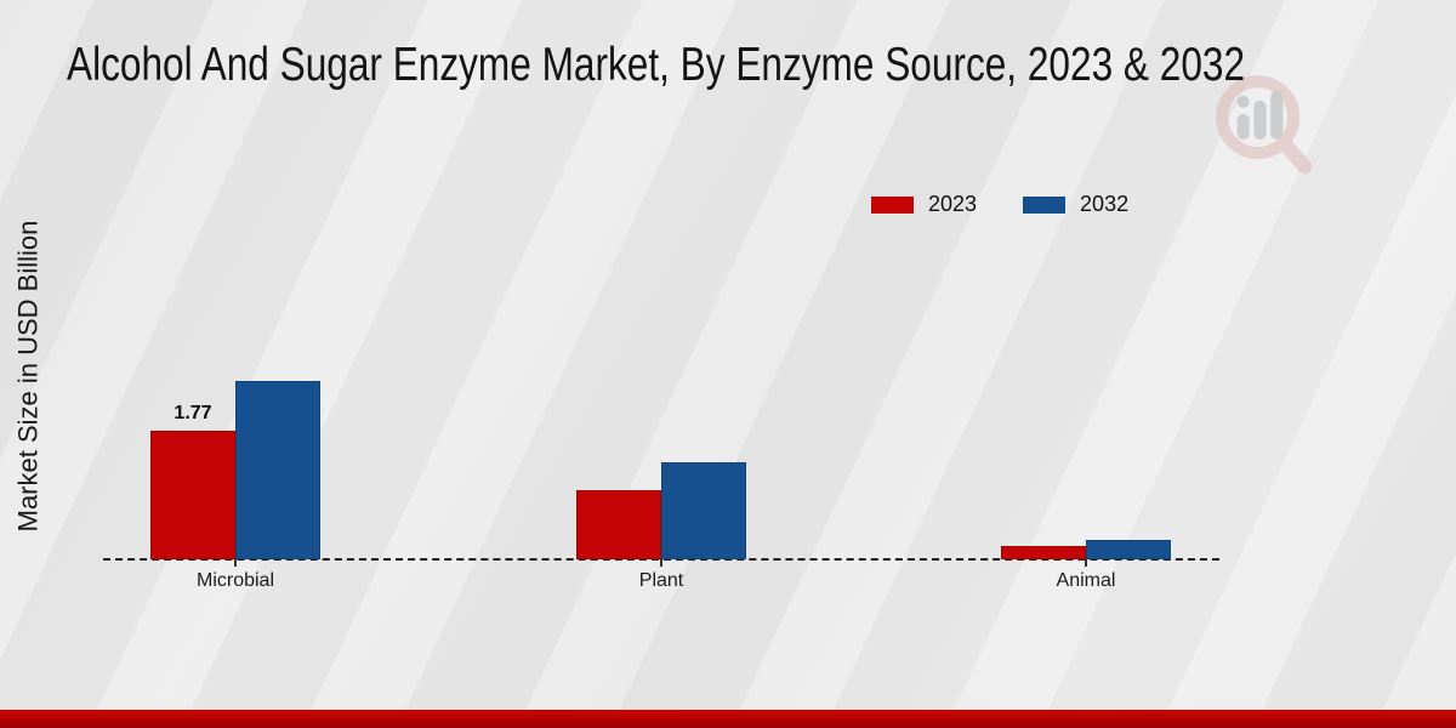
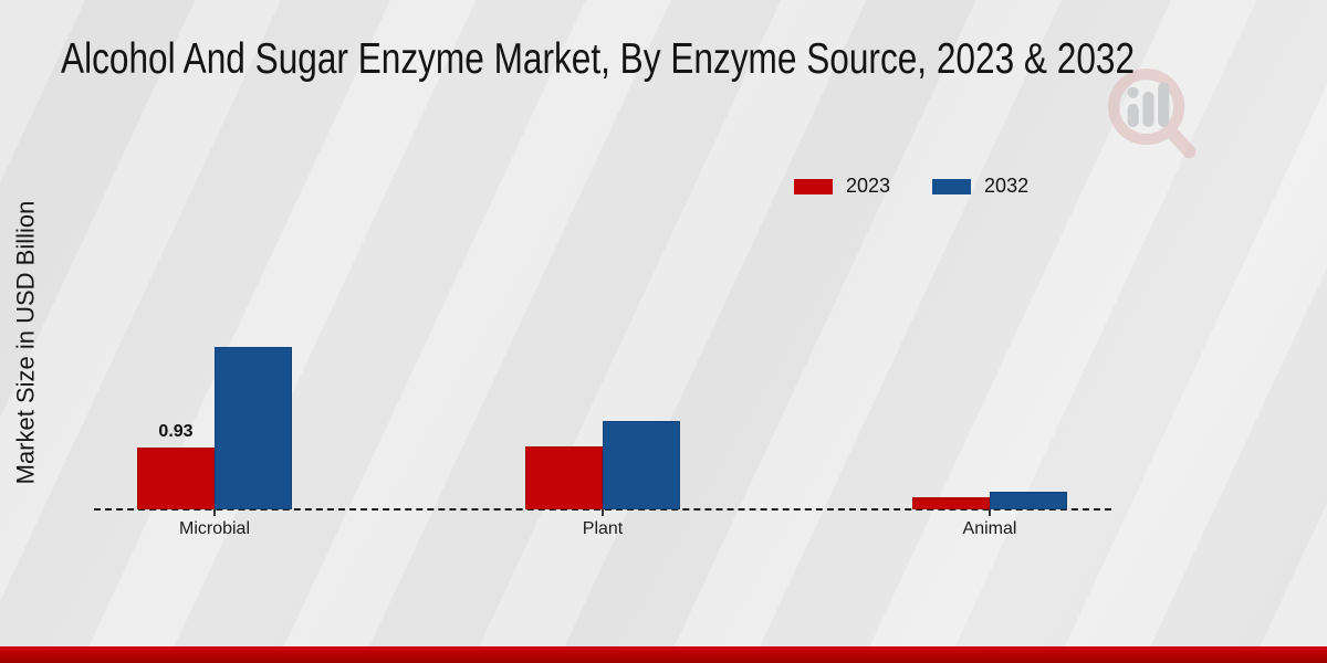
2023/Microbial: 1.77 -> 0.93
